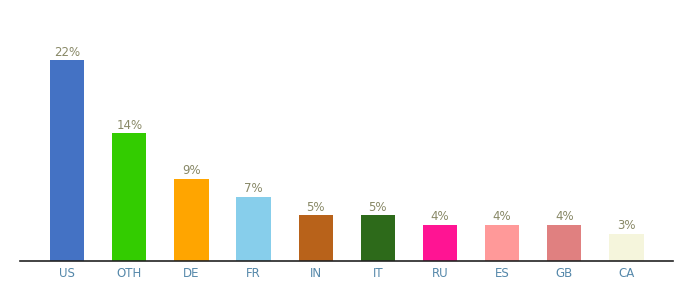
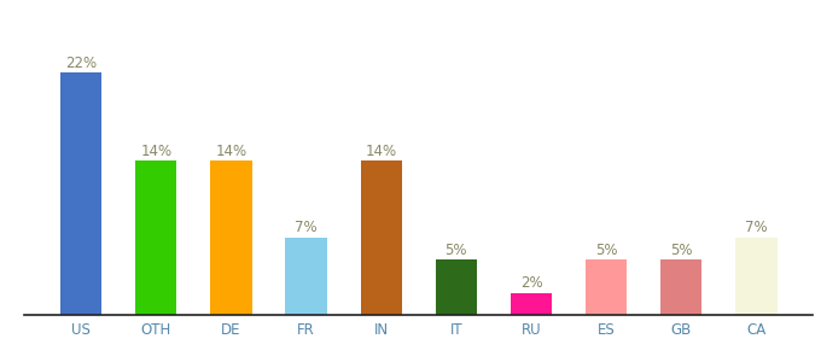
DE: 9% -> 14%
IN: 5% -> 14%
RU: 4% -> 2%
ES: 4% -> 5%
GB: 4% -> 5%
CA: 3% -> 7%
